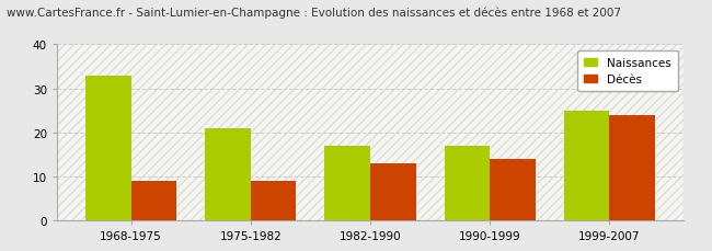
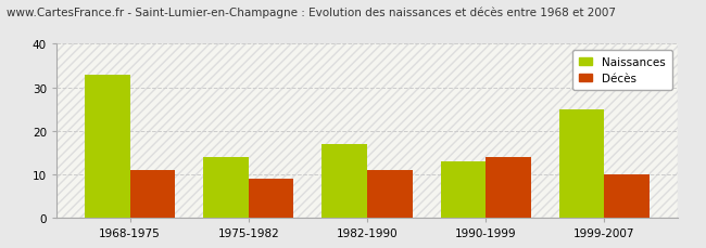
Décès/1968-1975: 9 -> 11
Naissances/1975-1982: 21 -> 14
Décès/1982-1990: 13 -> 11
Naissances/1990-1999: 17 -> 13
Décès/1999-2007: 24 -> 10
